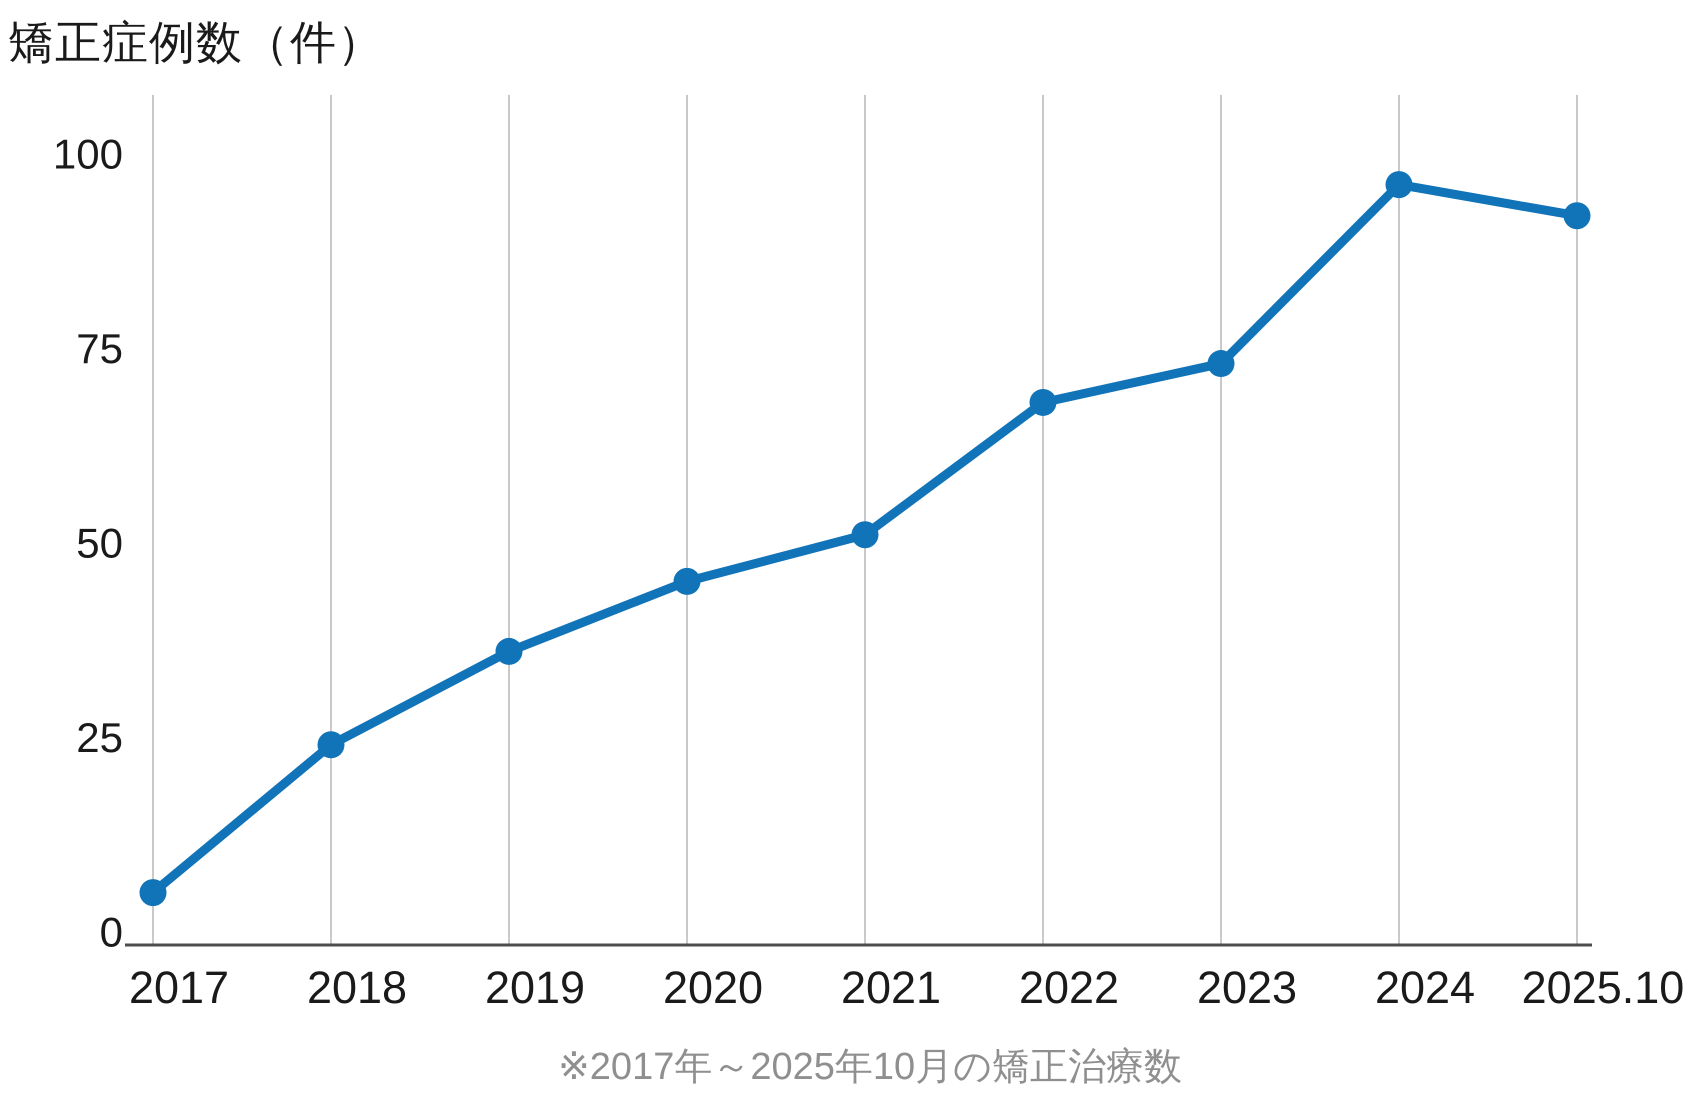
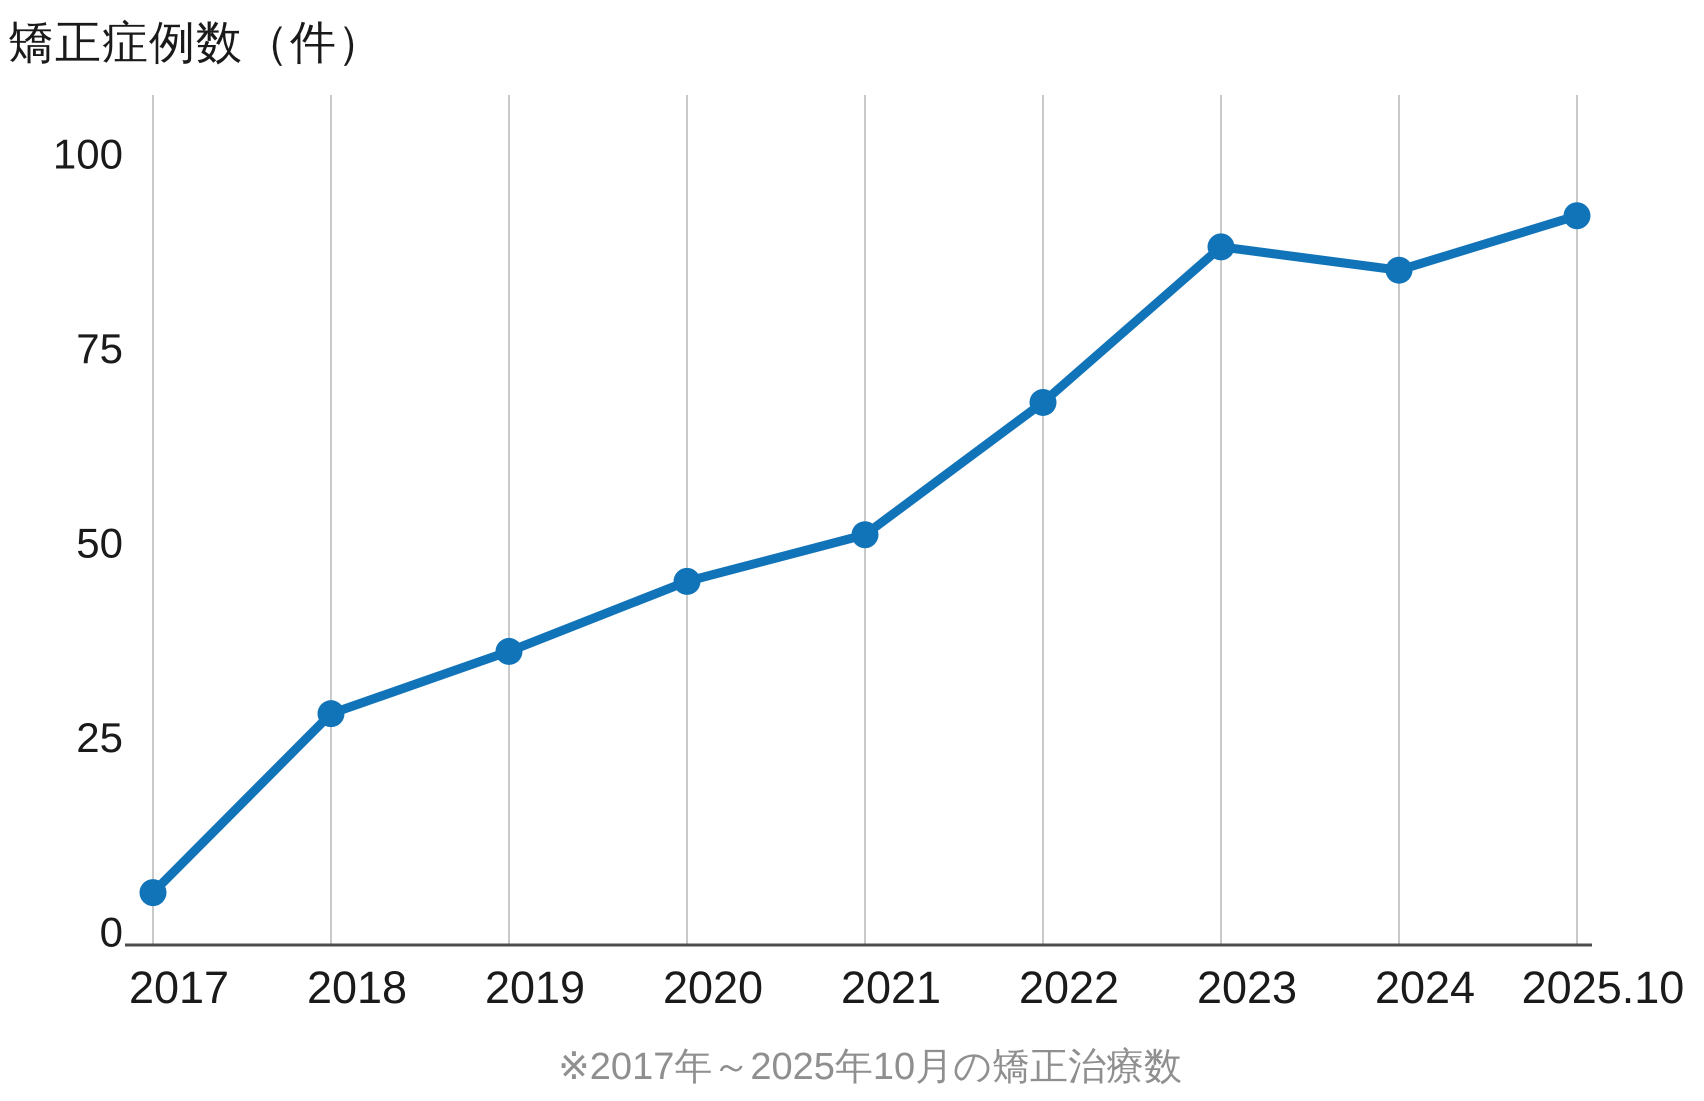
2018: 24 -> 28
2023: 73 -> 88
2024: 96 -> 85
